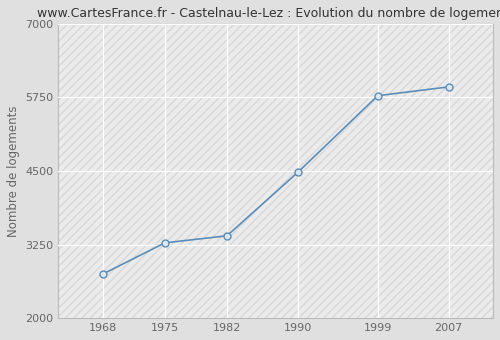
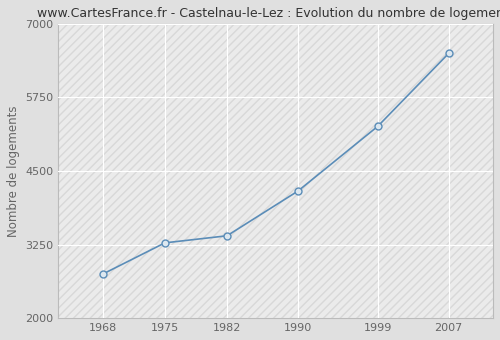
1990: 4480 -> 4160
1999: 5780 -> 5260
2007: 5930 -> 6500
